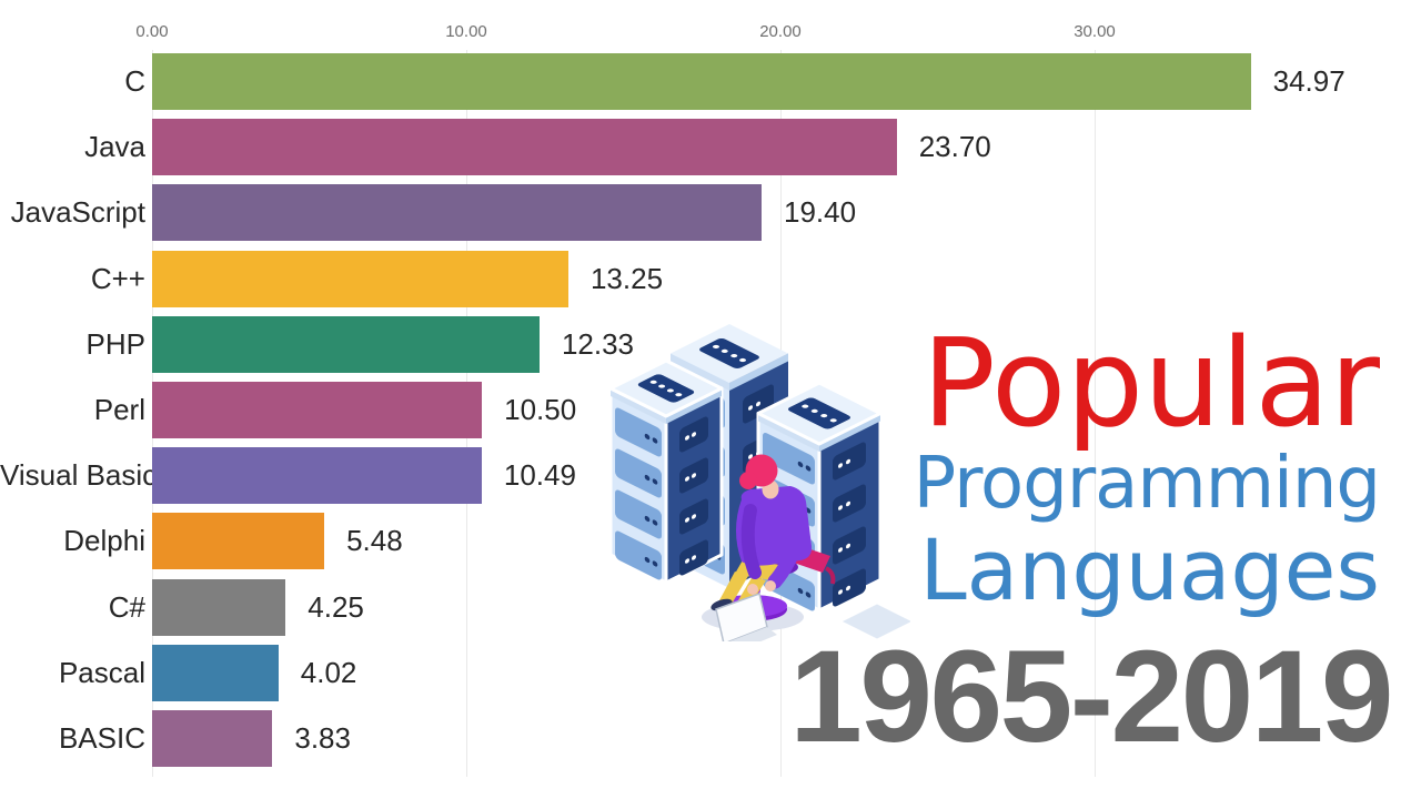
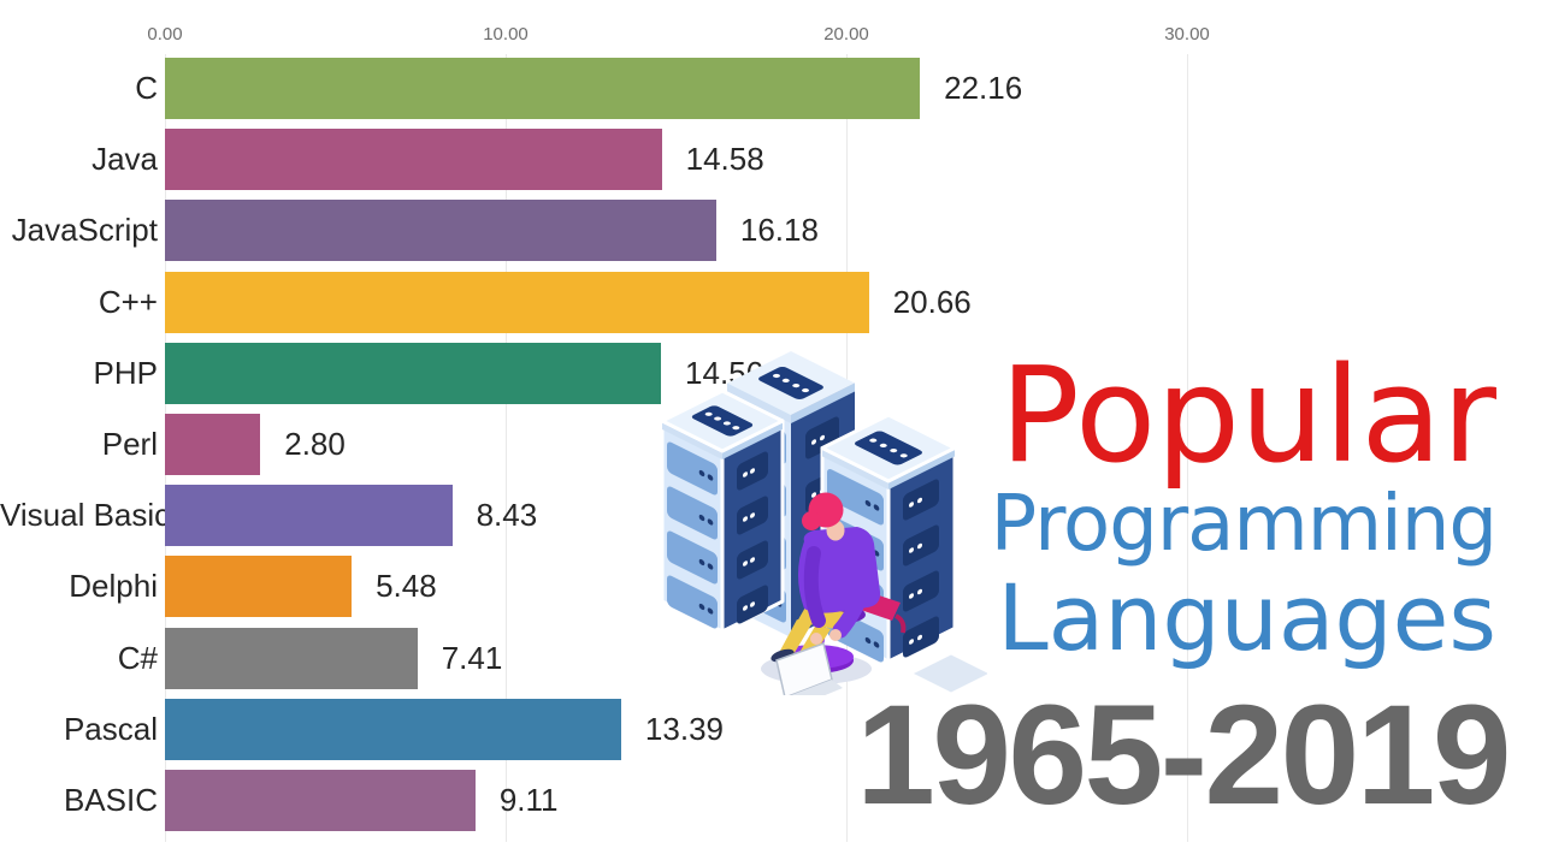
C: 34.97 -> 22.16
Java: 23.70 -> 14.58
JavaScript: 19.40 -> 16.18
C++: 13.25 -> 20.66
PHP: 12.33 -> 14.56
Perl: 10.50 -> 2.80
Visual Basic: 10.49 -> 8.43
C#: 4.25 -> 7.41
Pascal: 4.02 -> 13.39
BASIC: 3.83 -> 9.11
